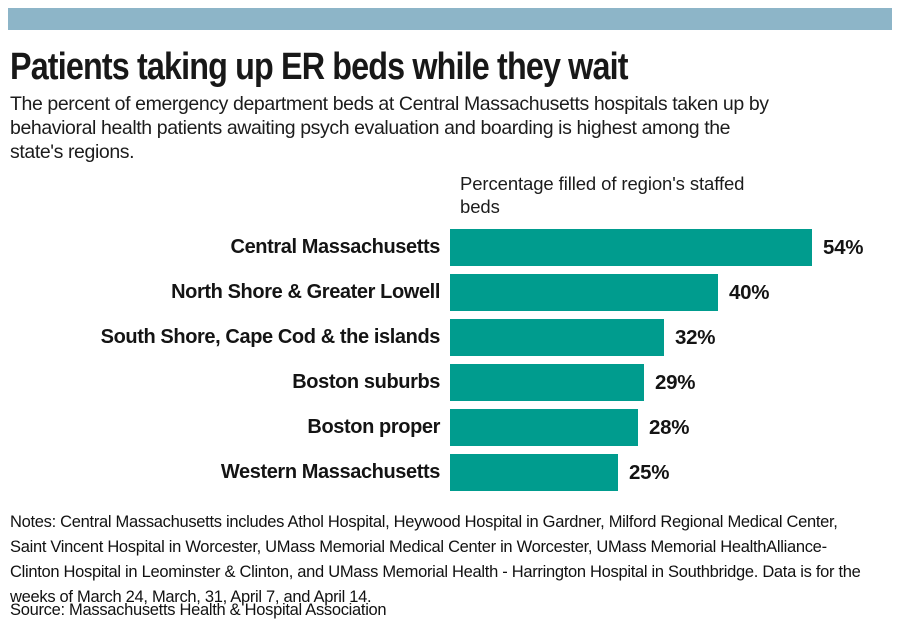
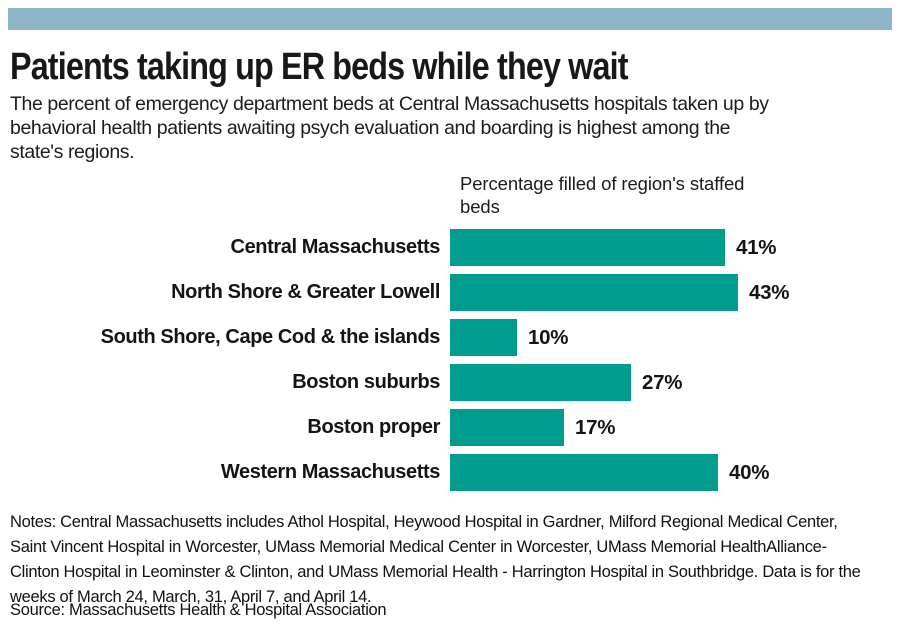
Central Massachusetts: 54% -> 41%
North Shore & Greater Lowell: 40% -> 43%
South Shore, Cape Cod & the islands: 32% -> 10%
Boston suburbs: 29% -> 27%
Boston proper: 28% -> 17%
Western Massachusetts: 25% -> 40%
